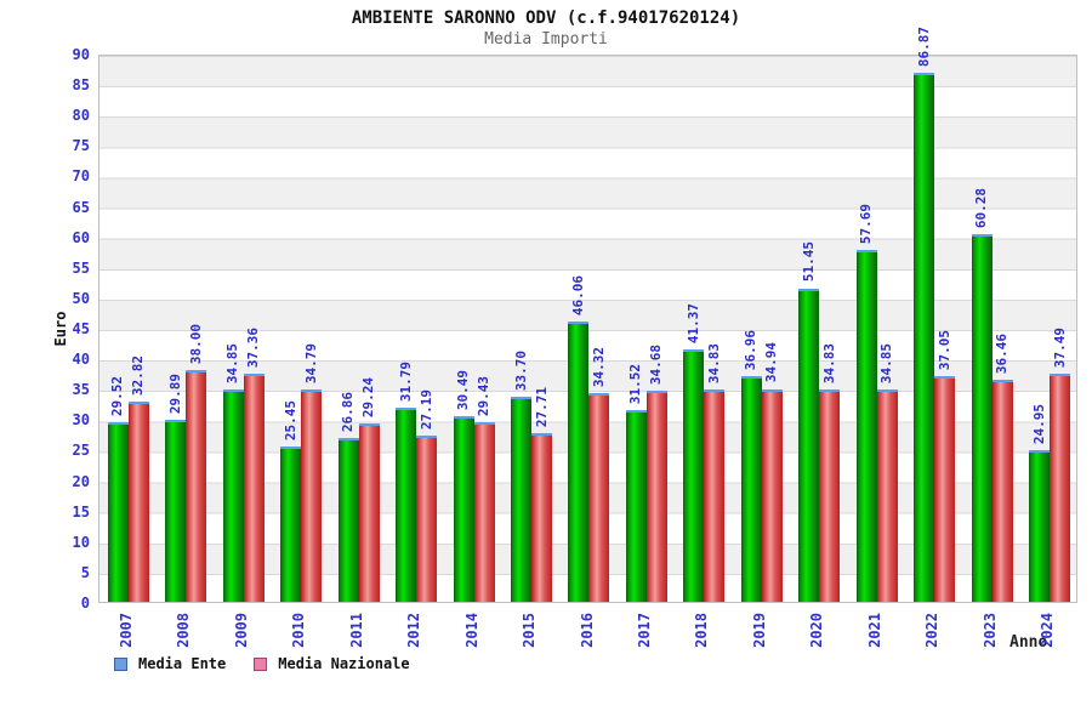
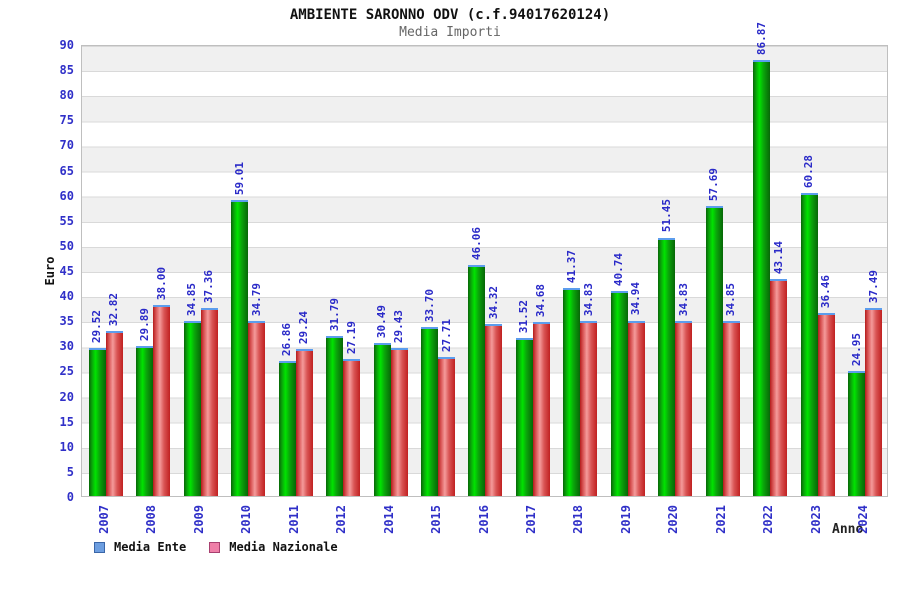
Media Ente/2010: 25.45 -> 59.01
Media Ente/2019: 36.96 -> 40.74
Media Nazionale/2022: 37.05 -> 43.14
